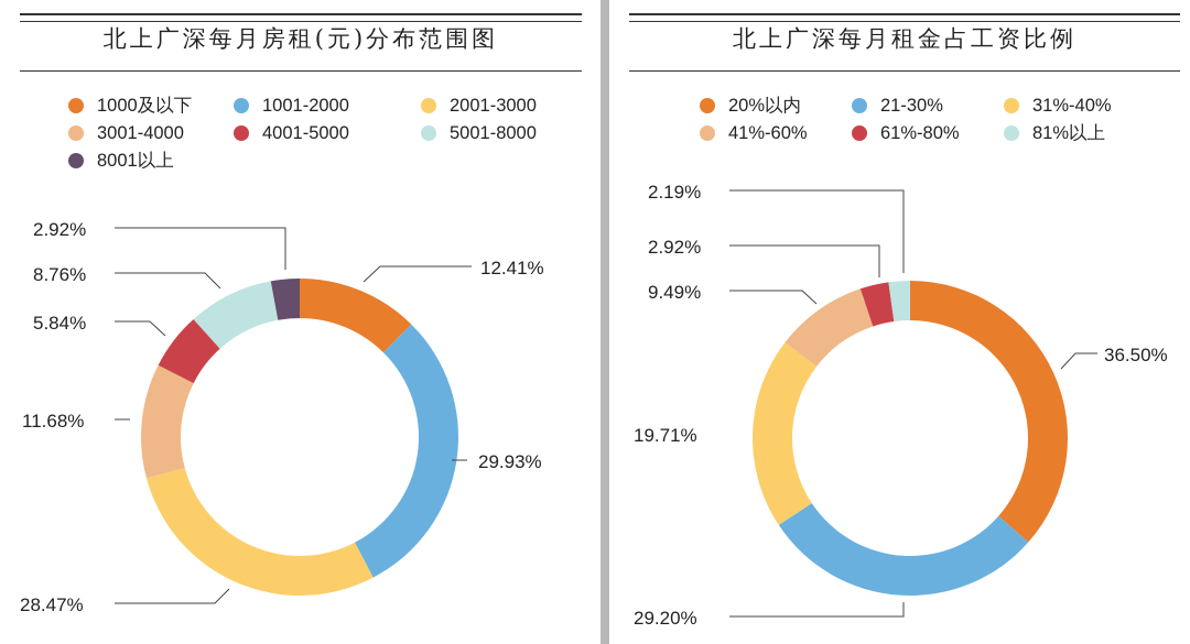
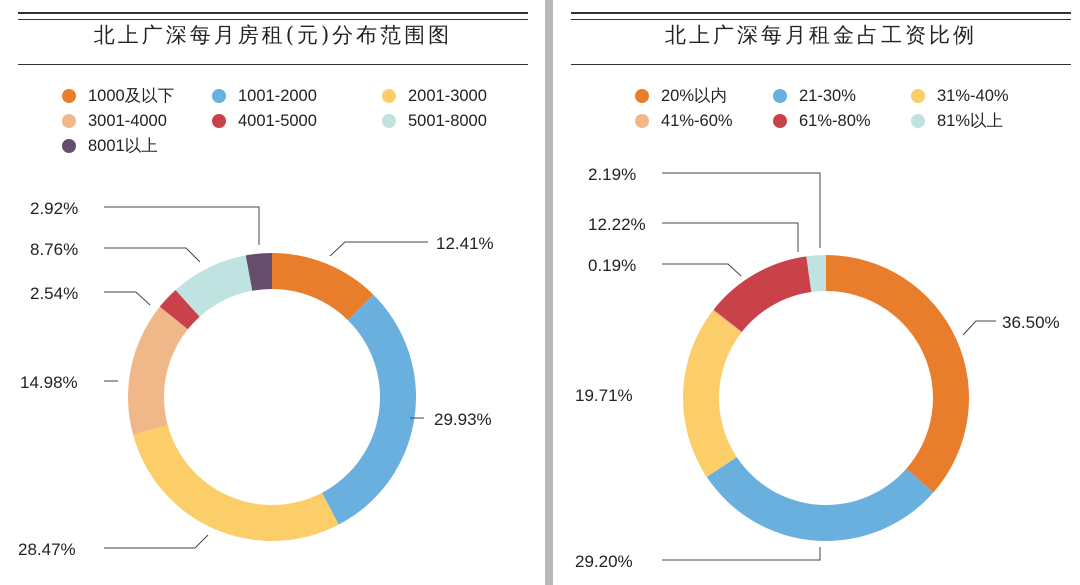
北上广深每月房租(元)分布范围图/3001-4000: 11.68% -> 14.98%
北上广深每月房租(元)分布范围图/4001-5000: 5.84% -> 2.54%
北上广深每月租金占工资比例/41%-60%: 9.49% -> 0.19%
北上广深每月租金占工资比例/61%-80%: 2.92% -> 12.22%
